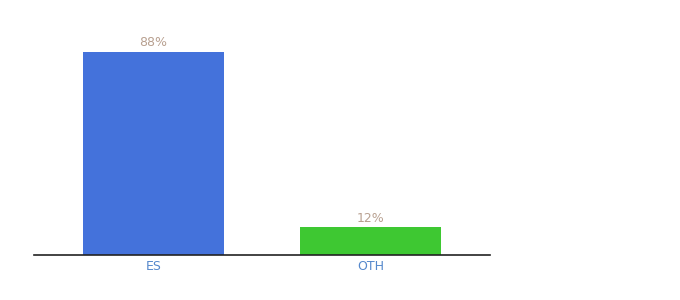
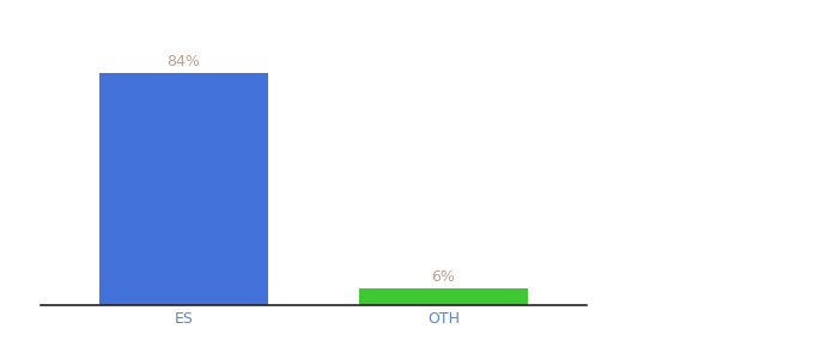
ES: 88% -> 84%
OTH: 12% -> 6%
